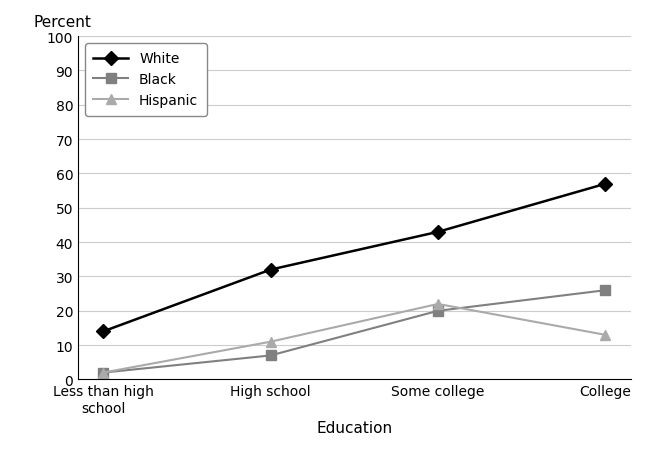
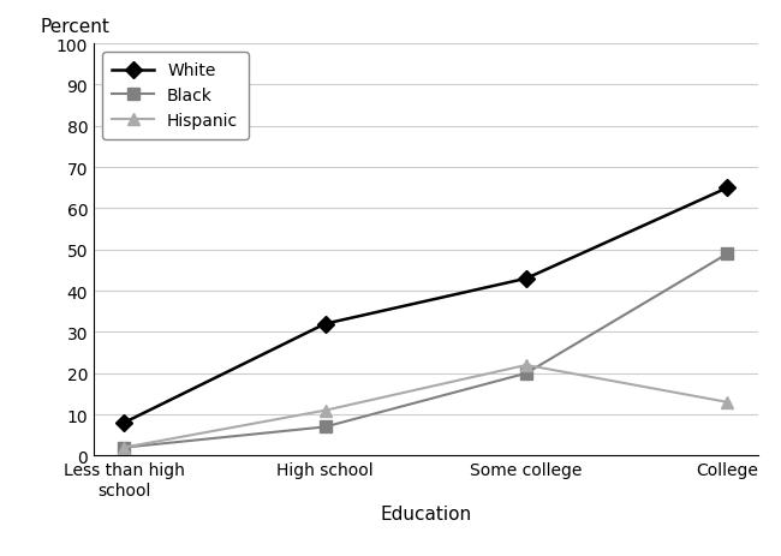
White/Less than high school: 14 -> 8
White/College: 57 -> 65
Black/College: 26 -> 49
